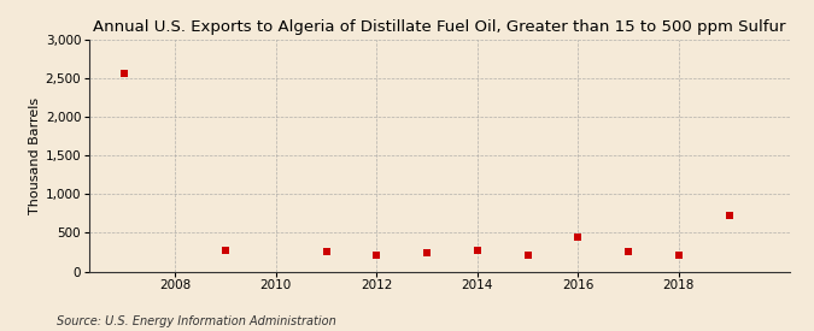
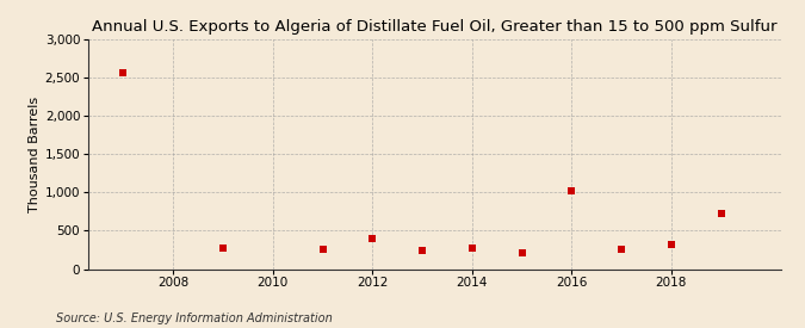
2012: 220 -> 400
2016: 440 -> 1,020
2018: 210 -> 320
